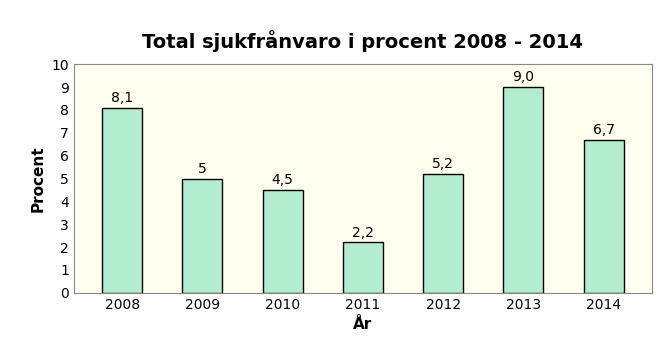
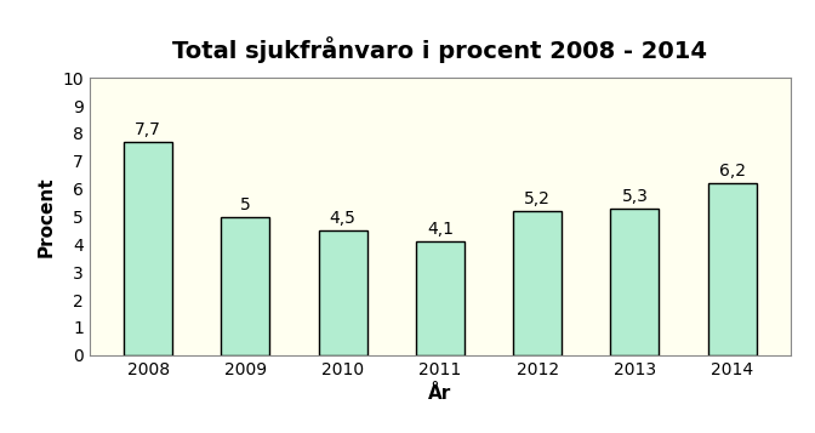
2008: 8,1 -> 7,7
2011: 2,2 -> 4,1
2013: 9,0 -> 5,3
2014: 6,7 -> 6,2
